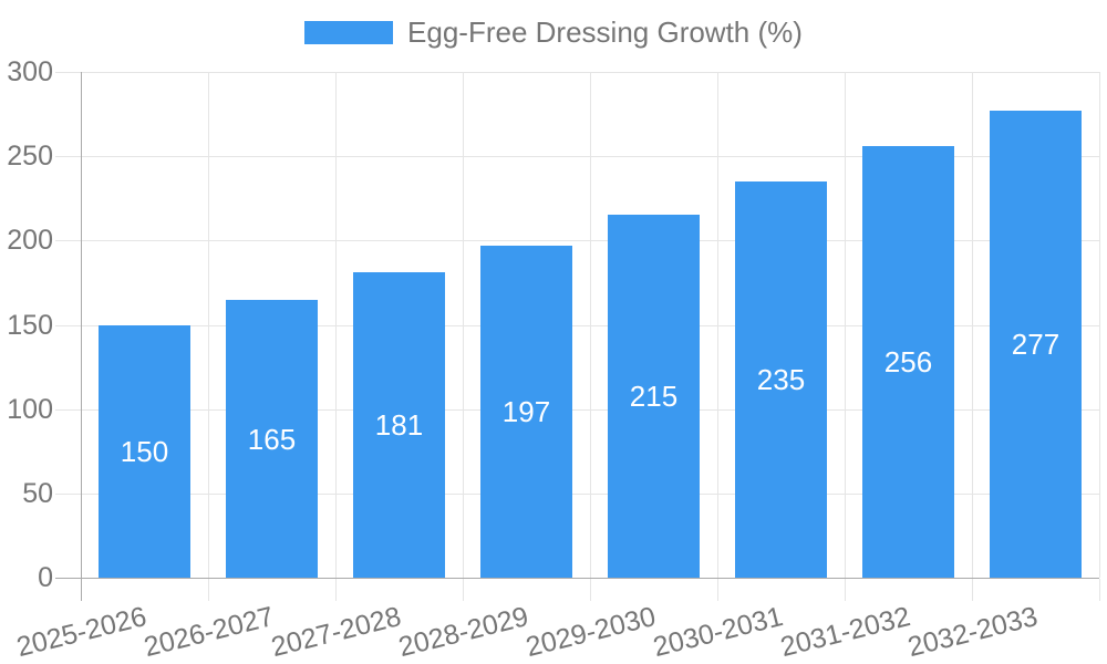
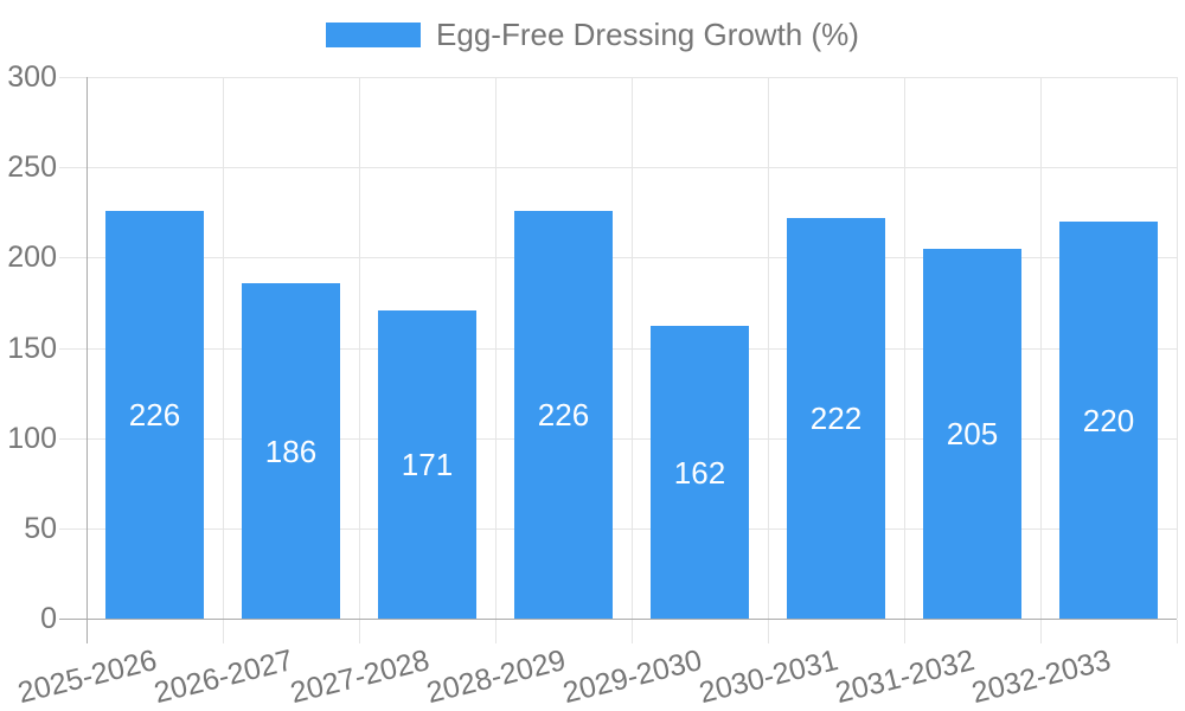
2025-2026: 150 -> 226
2026-2027: 165 -> 186
2027-2028: 181 -> 171
2028-2029: 197 -> 226
2029-2030: 215 -> 162
2030-2031: 235 -> 222
2031-2032: 256 -> 205
2032-2033: 277 -> 220
